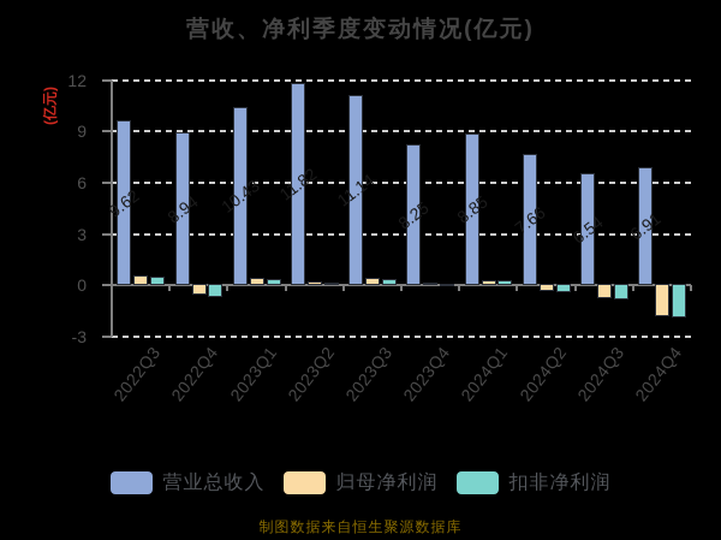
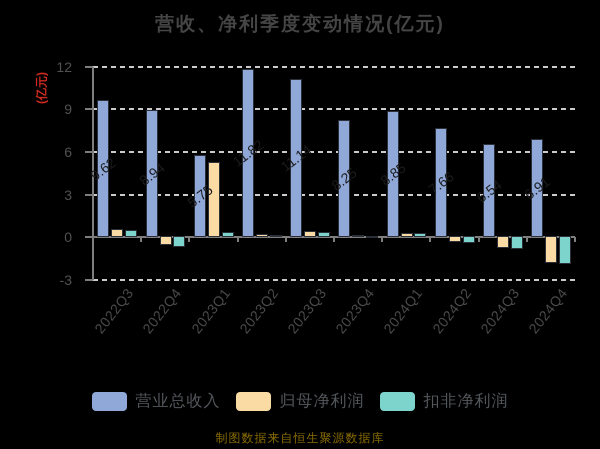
营业总收入/2023Q1: 10.43 -> 5.75
归母净利润/2023Q1: 0.5 -> 5.3
